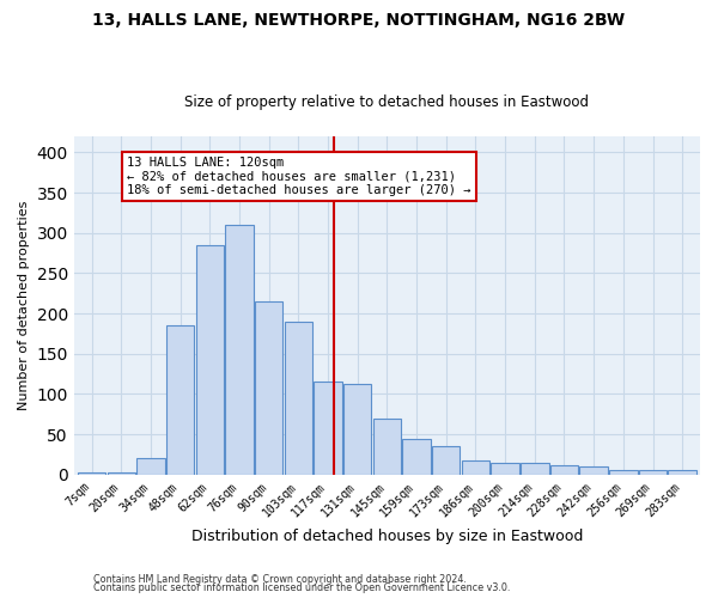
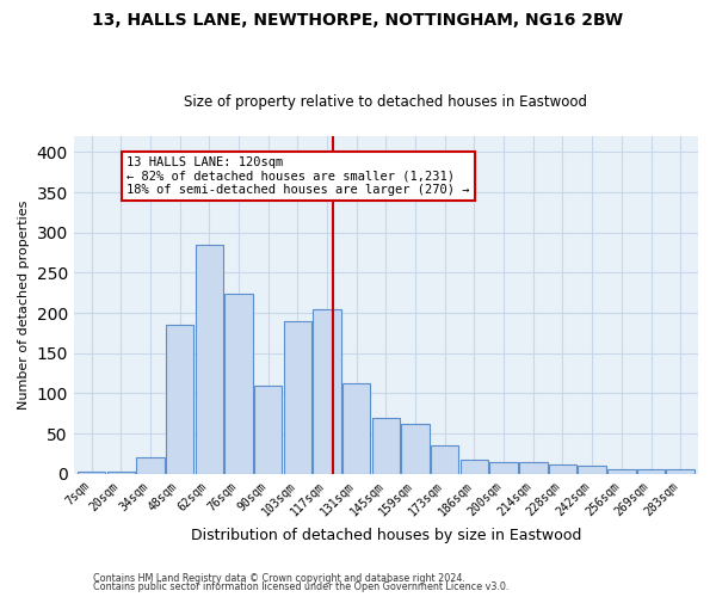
76sqm: 310 -> 224
90sqm: 215 -> 110
117sqm: 115 -> 204
159sqm: 45 -> 62
